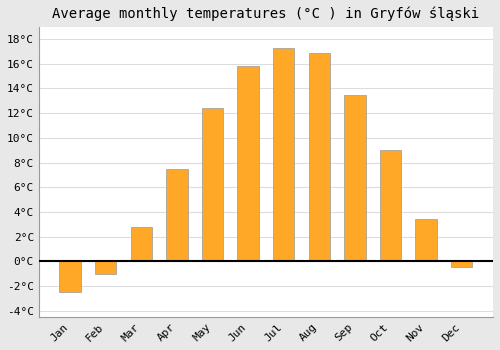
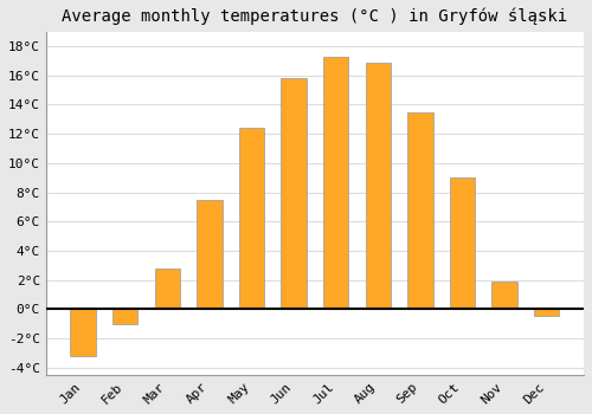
Jan: -2.5°C -> -3.2°C
Nov: 3.4°C -> 1.9°C
